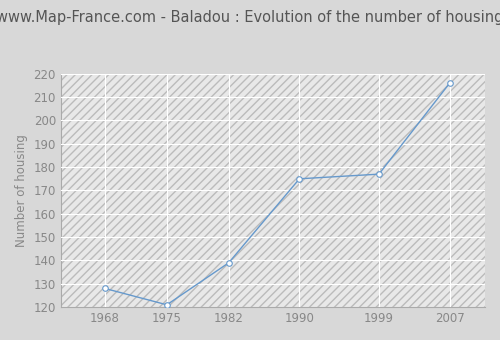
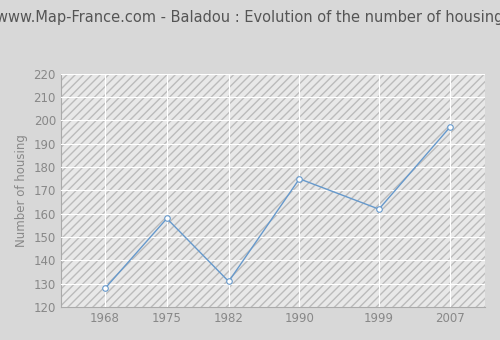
1975: 121 -> 158
1982: 139 -> 131
1999: 177 -> 162
2007: 216 -> 197
